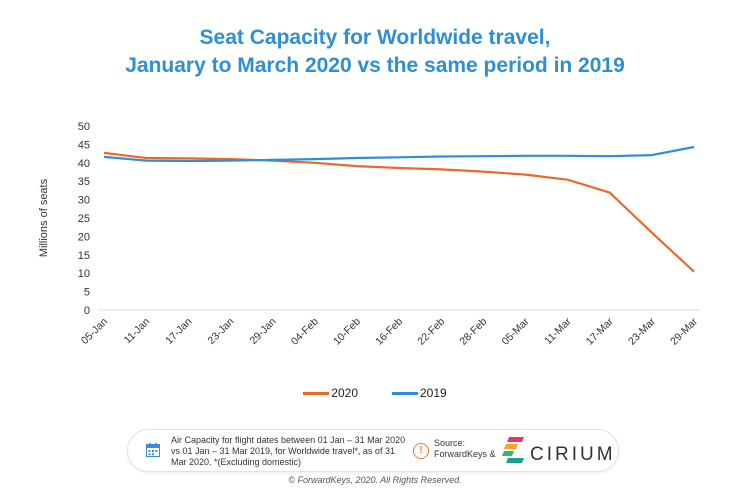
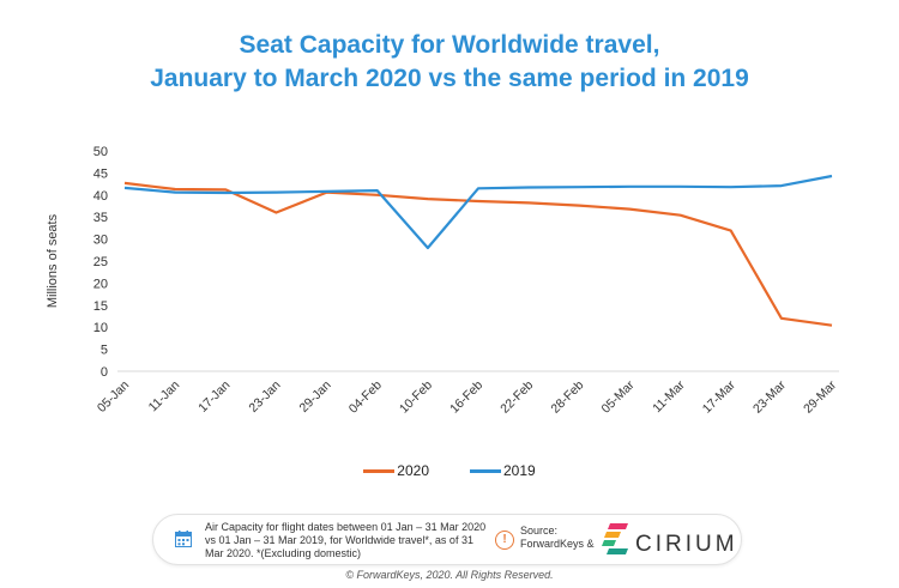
2020/23-Jan: 41 -> 36
2019/10-Feb: 41 -> 28
2020/23-Mar: 21 -> 12
